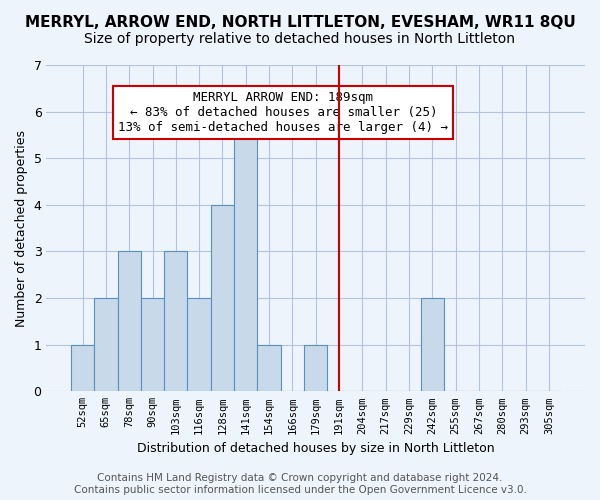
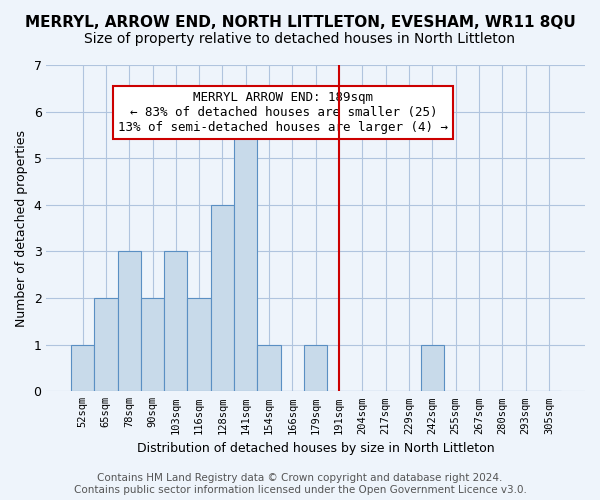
242sqm: 2 -> 1
